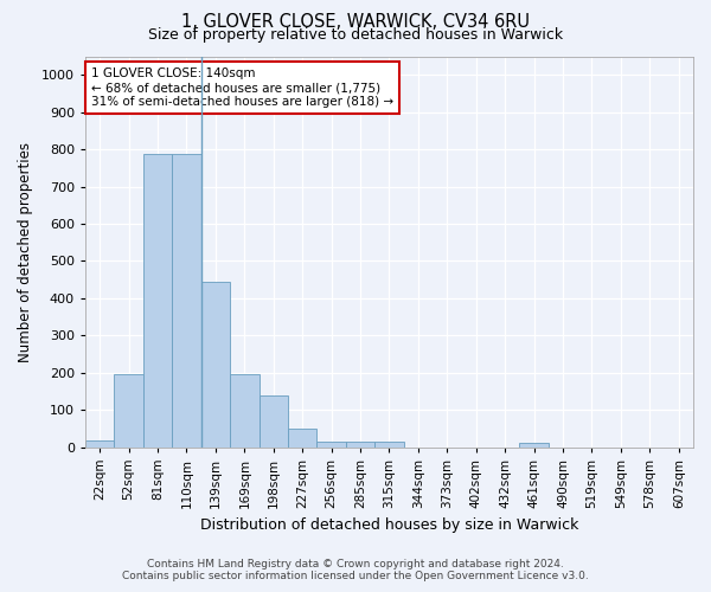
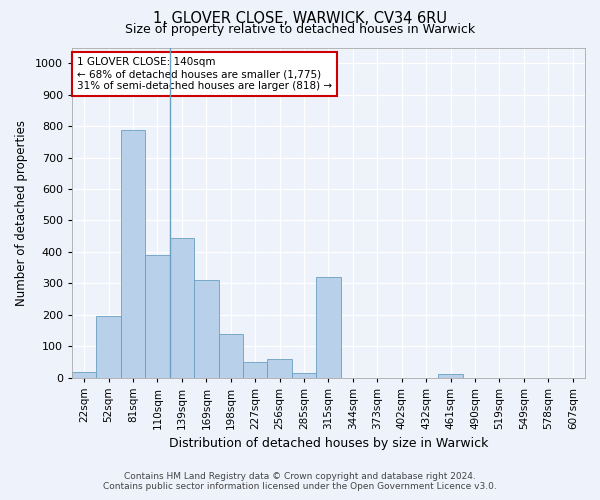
110sqm: 787 -> 390
169sqm: 197 -> 310
256sqm: 14 -> 60
315sqm: 13 -> 320
